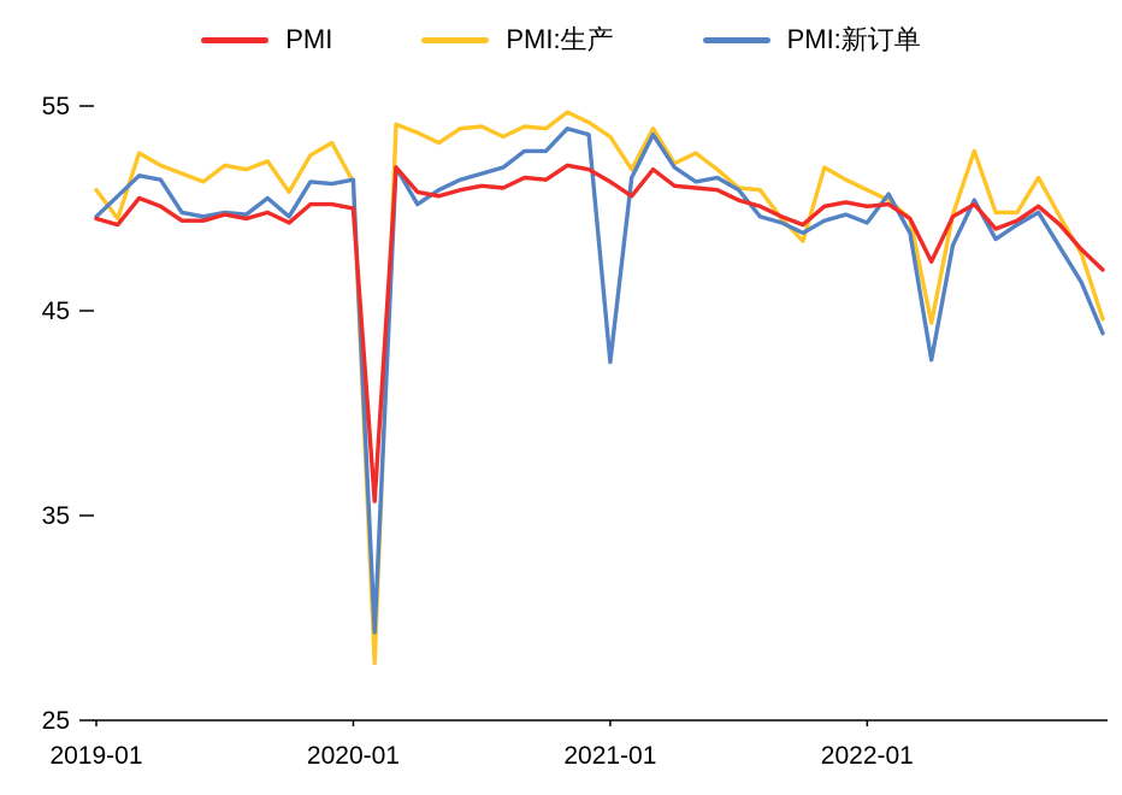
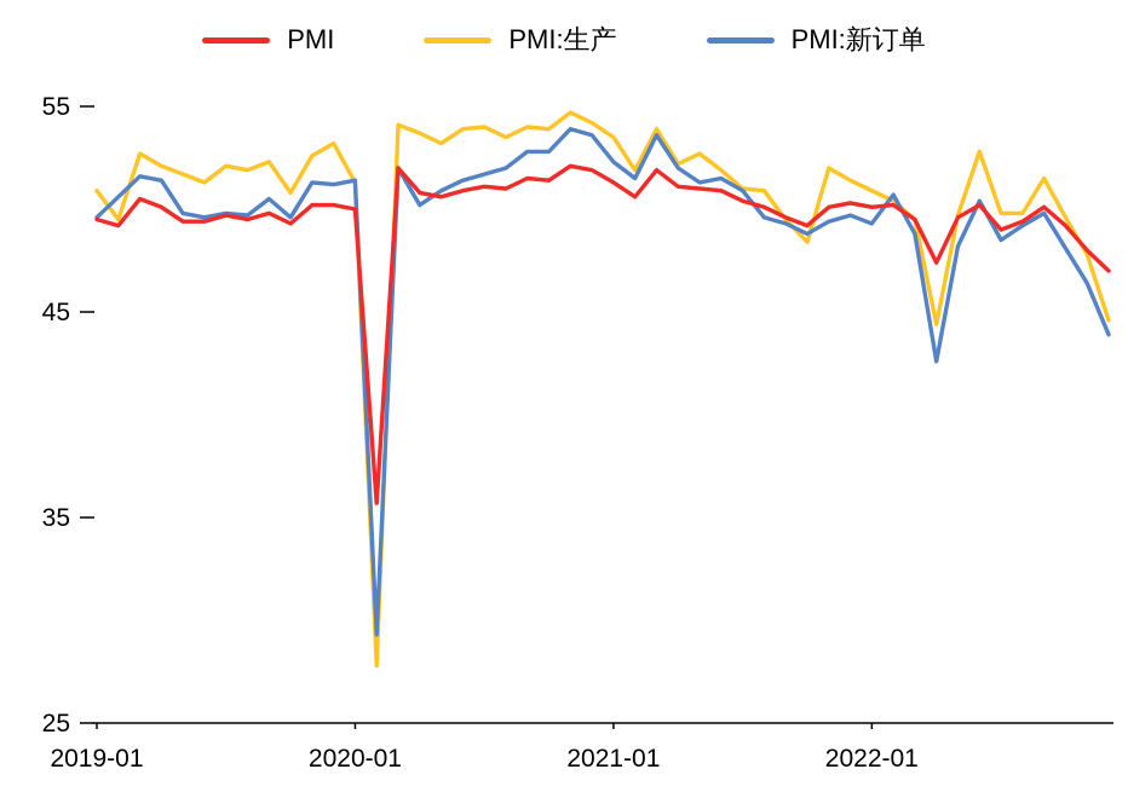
PMI:新订单/2021-01: 42.5 -> 52.3
